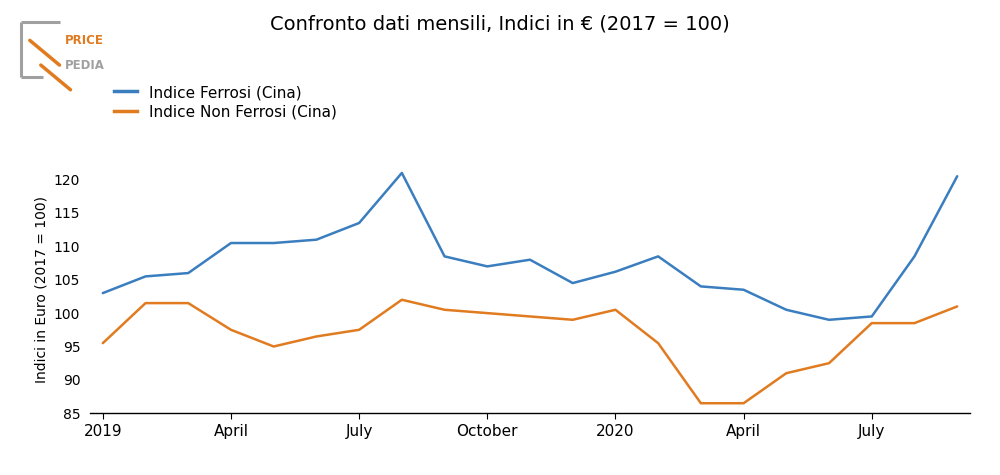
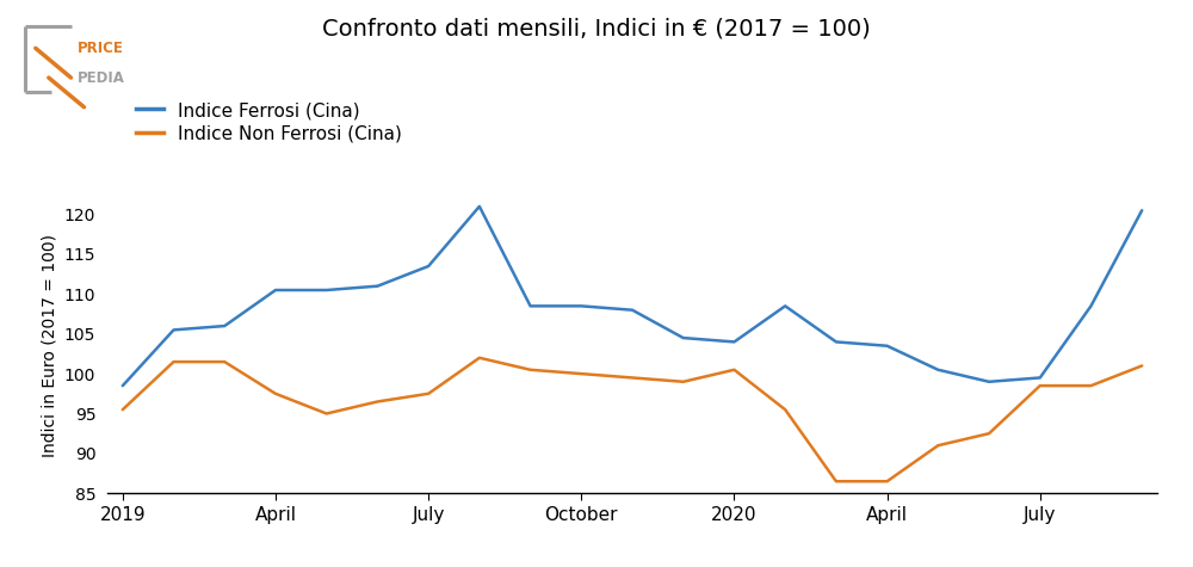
Indice Ferrosi (Cina)/2019: 103.0 -> 98.5
Indice Ferrosi (Cina)/October: 107.0 -> 108.5
Indice Ferrosi (Cina)/2020: 106.2 -> 104.0
